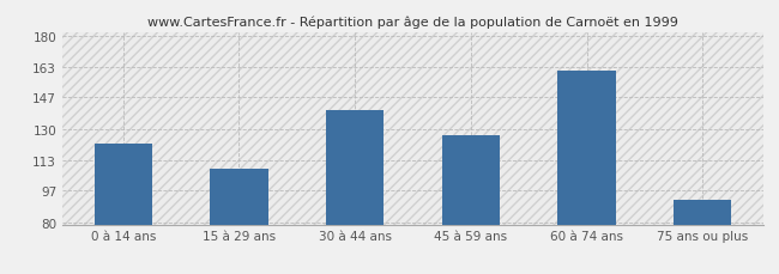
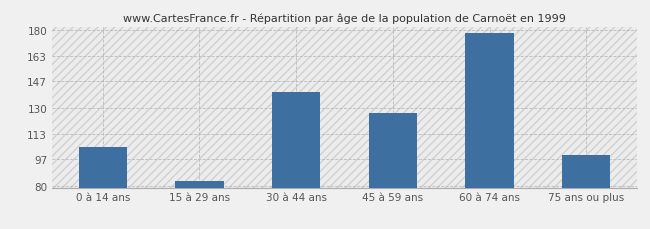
0 à 14 ans: 122 -> 105
15 à 29 ans: 109 -> 83
60 à 74 ans: 161 -> 178
75 ans ou plus: 92 -> 100
